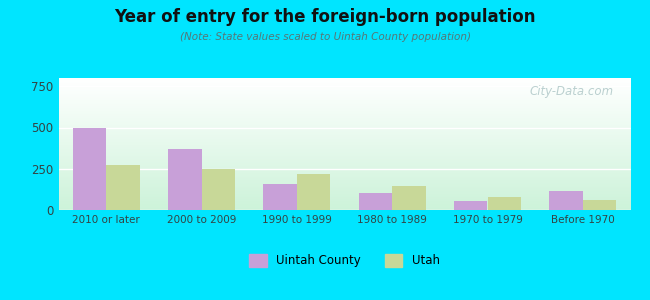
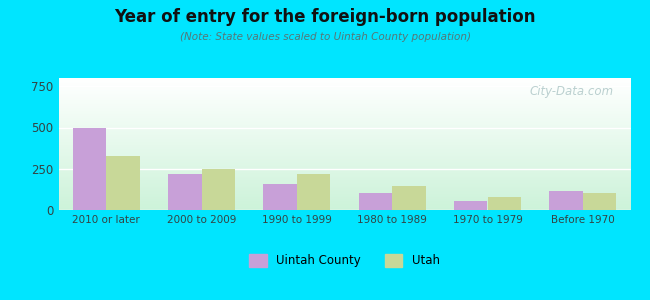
Utah/2010 or later: 270 -> 320
Uintah County/2000 to 2009: 370 -> 220
Utah/Before 1970: 60 -> 100
